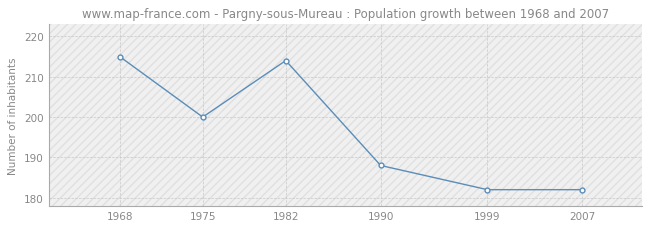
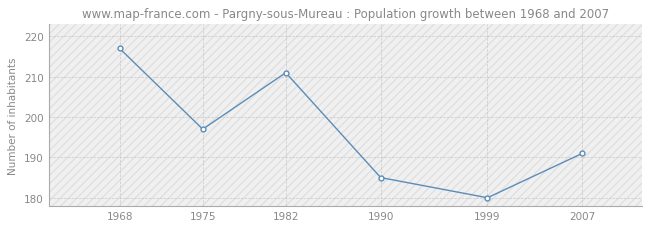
1968: 215 -> 217
1975: 200 -> 197
1982: 214 -> 211
1990: 188 -> 185
1999: 182 -> 180
2007: 182 -> 191
